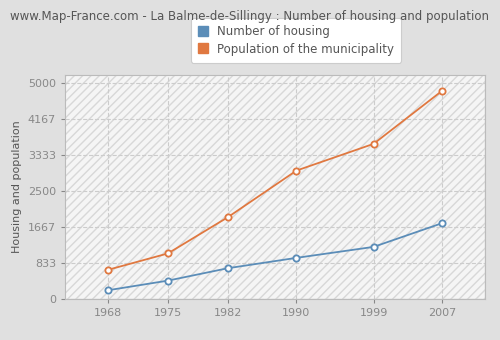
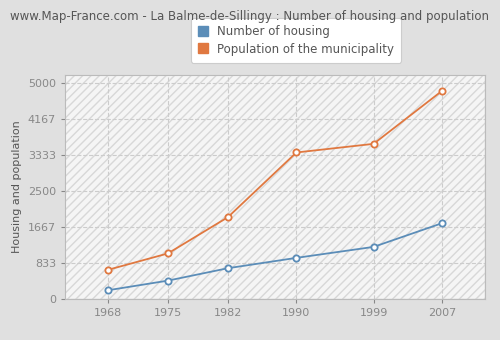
Population of the municipality/1990: 2980 -> 3400
